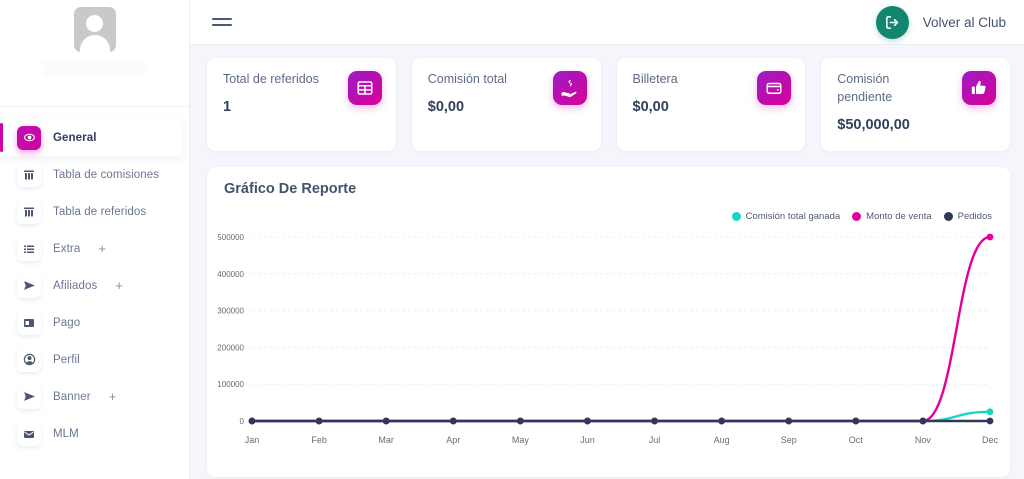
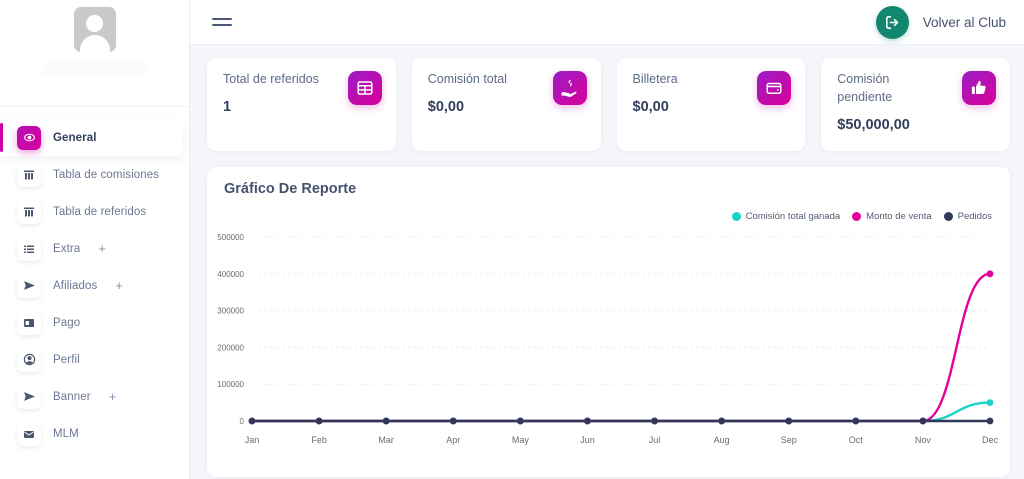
Comisión total ganada/Dec: 20000 -> 50000
Monto de venta/Dec: 500000 -> 400000
